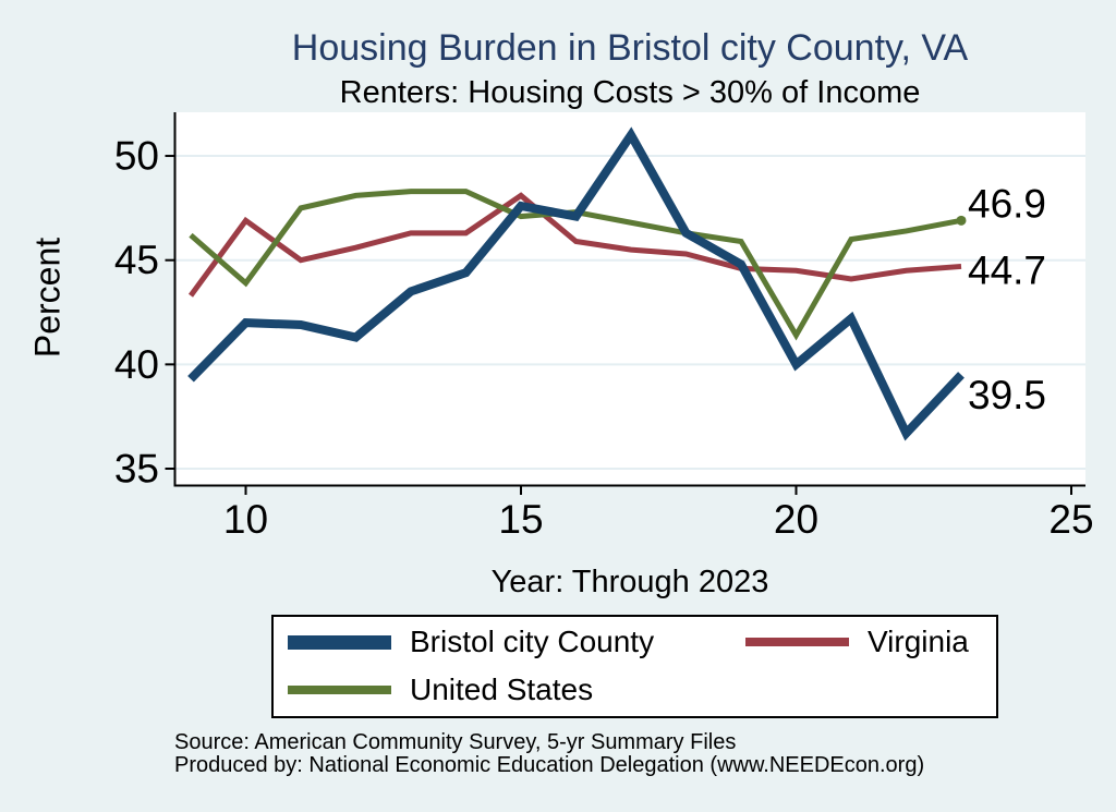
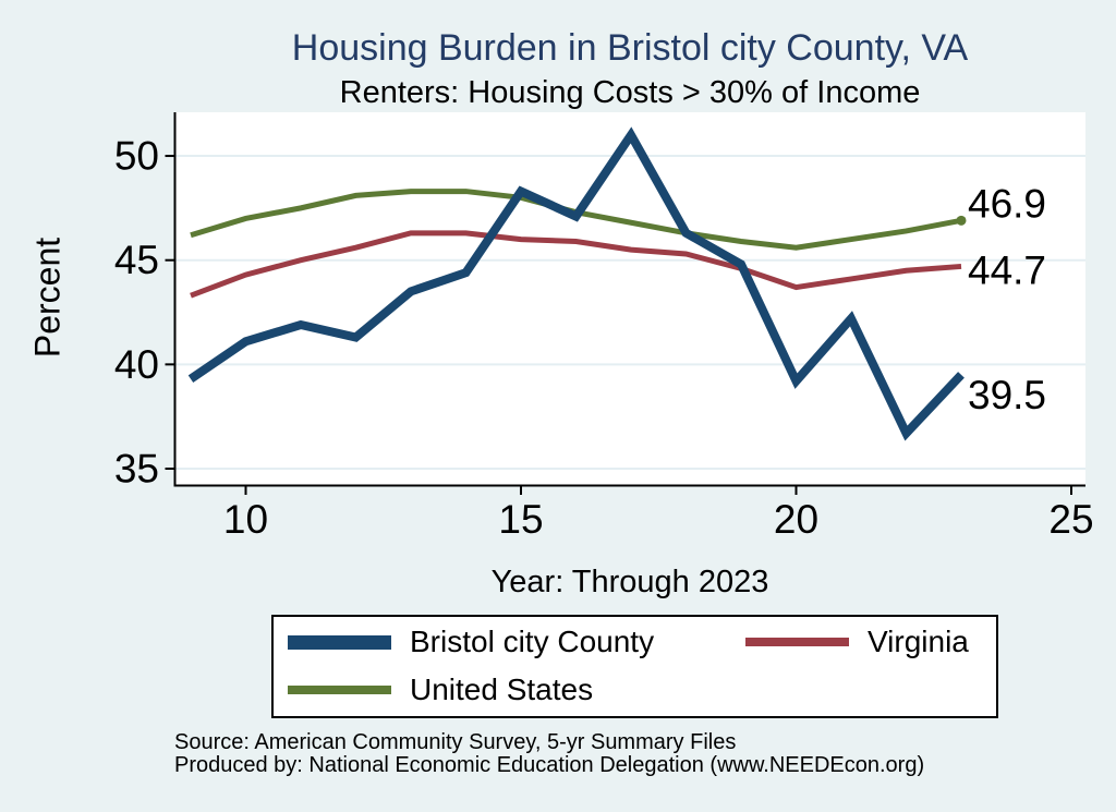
Bristol city County/10: 42.0 -> 41.1
Virginia/10: 46.9 -> 44.3
United States/10: 43.9 -> 47.0
Bristol city County/15: 47.6 -> 48.3
Virginia/15: 48.1 -> 46.0
United States/15: 47.1 -> 48.0
Bristol city County/20: 40.0 -> 39.2
Virginia/20: 44.5 -> 43.7
United States/20: 41.4 -> 45.6
